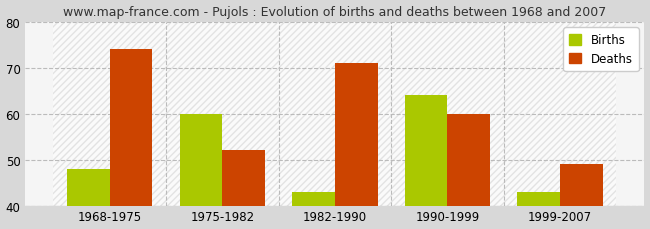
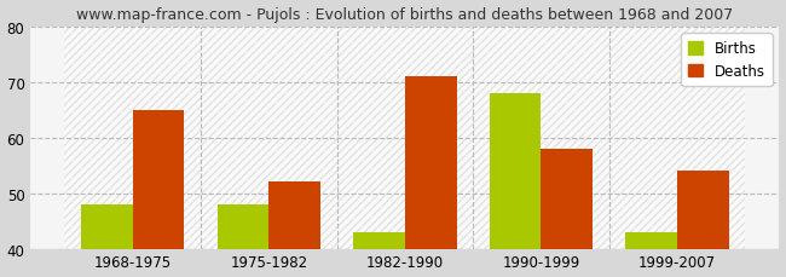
Deaths/1968-1975: 74 -> 65
Births/1975-1982: 60 -> 48
Births/1990-1999: 64 -> 68
Deaths/1990-1999: 60 -> 58
Deaths/1999-2007: 49 -> 54
